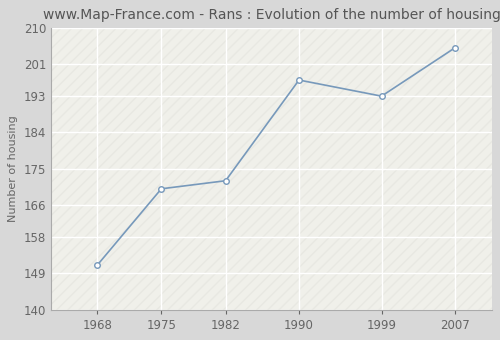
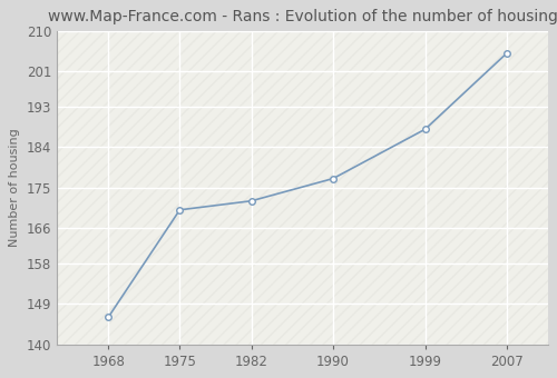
1968: 151 -> 146
1990: 197 -> 177
1999: 193 -> 188
